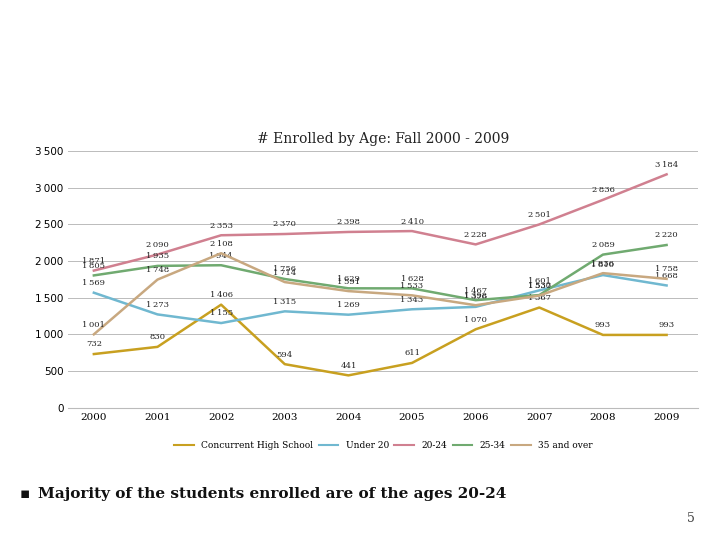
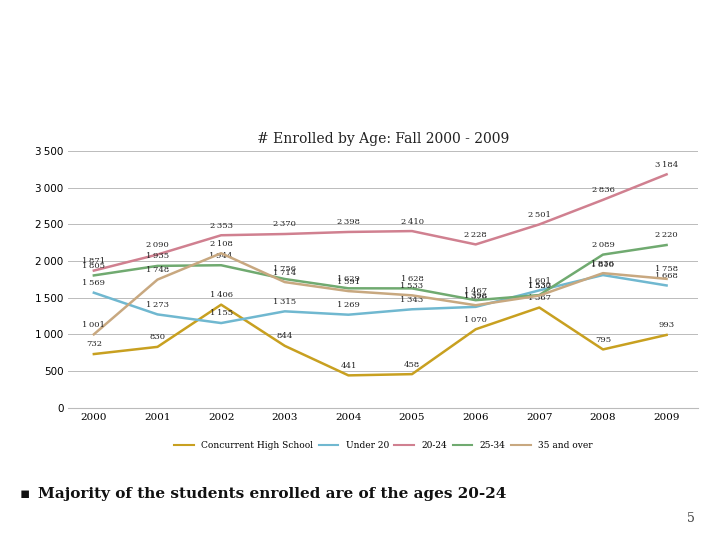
Concurrent High School/2003: 594 -> 844
Concurrent High School/2005: 611 -> 458
Concurrent High School/2008: 993 -> 795
